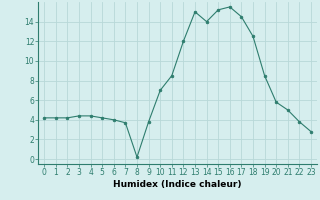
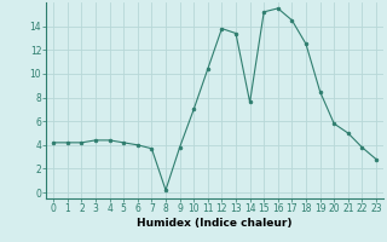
11: 8.5 -> 10.4
12: 12.0 -> 13.8
13: 15.0 -> 13.4
14: 14.0 -> 7.6
